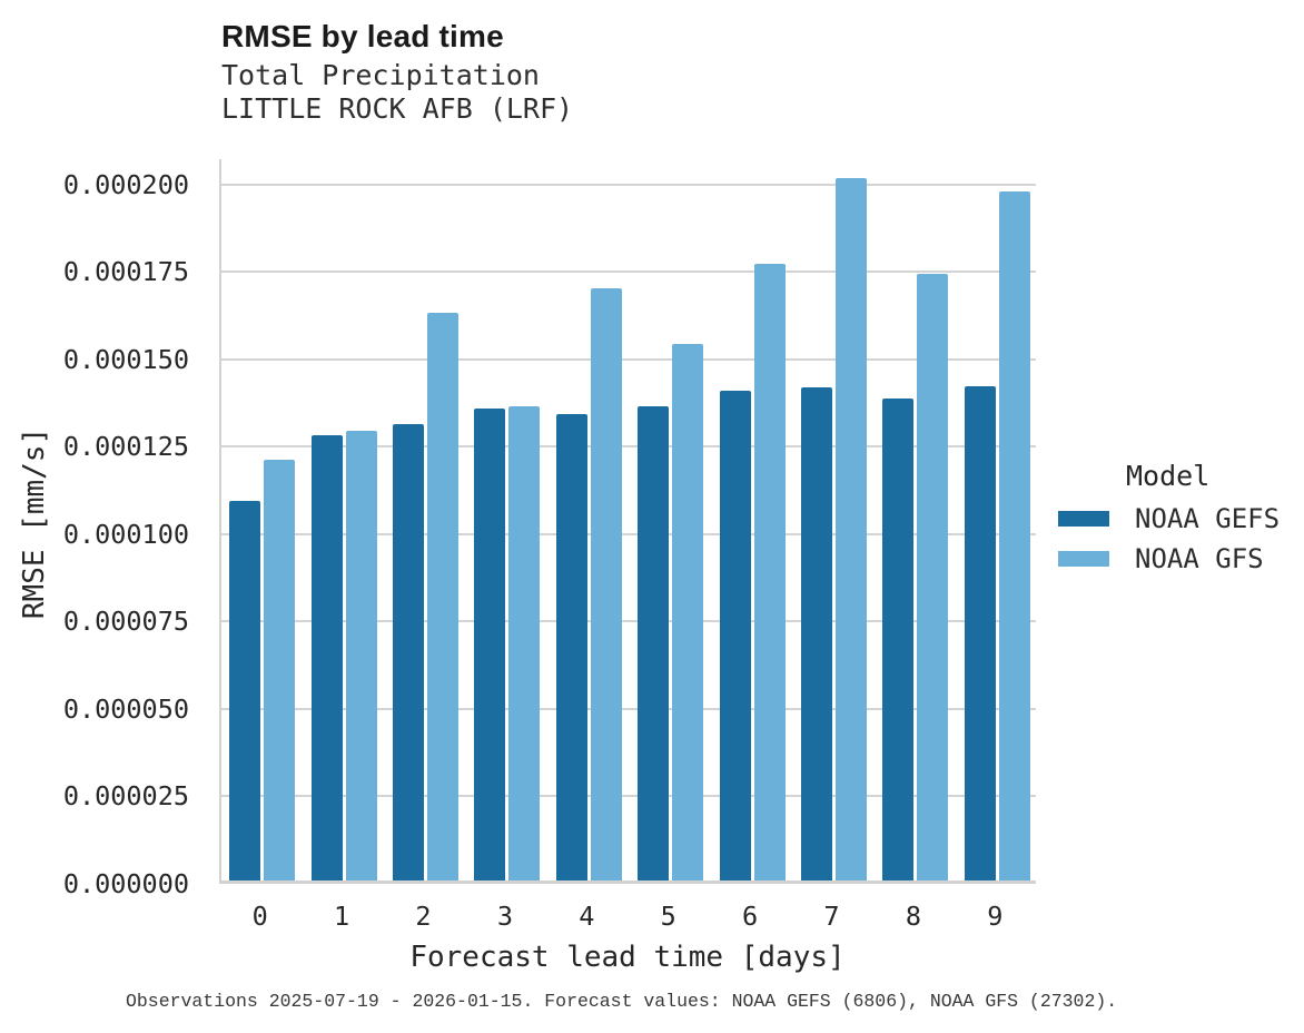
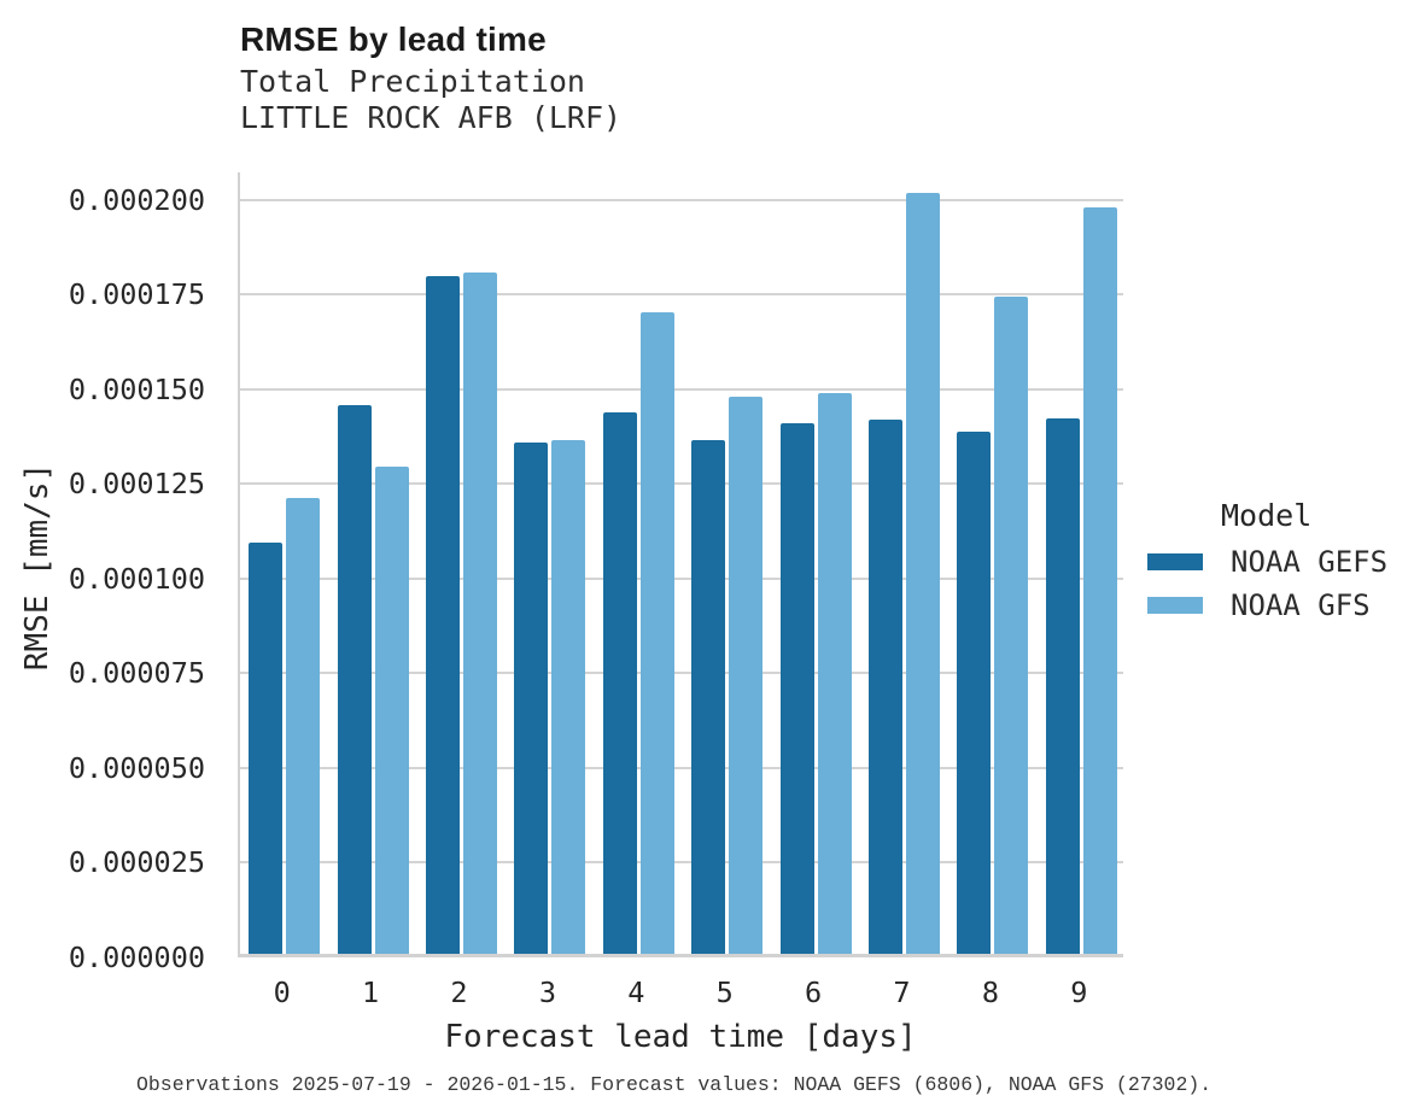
NOAA GEFS/1: 0.000128 -> 0.000145
NOAA GEFS/2: 0.000131 -> 0.000179
NOAA GFS/2: 0.000162 -> 0.000180
NOAA GEFS/4: 0.000133 -> 0.000143
NOAA GFS/5: 0.000153 -> 0.000147
NOAA GFS/6: 0.000177 -> 0.000148
